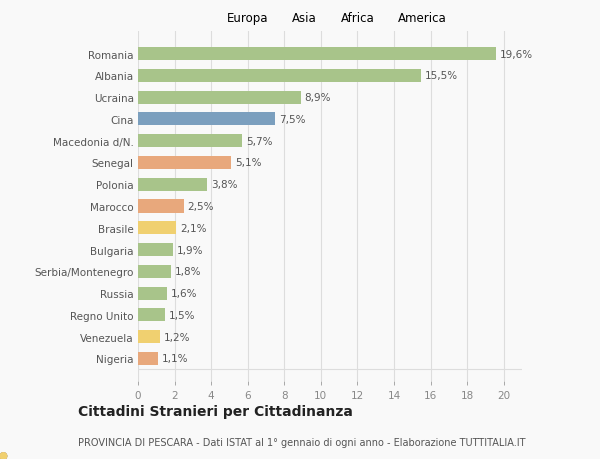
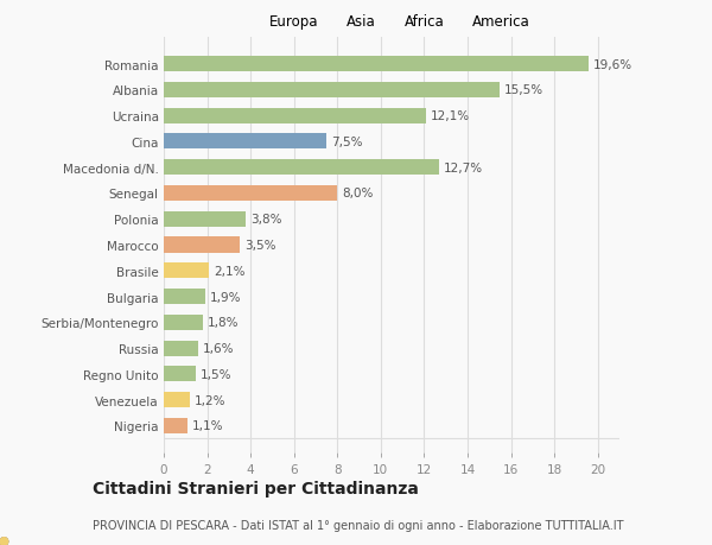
Ucraina: 8,9% -> 12,1%
Macedonia d/N.: 5,7% -> 12,7%
Senegal: 5,1% -> 8,0%
Marocco: 2,5% -> 3,5%
